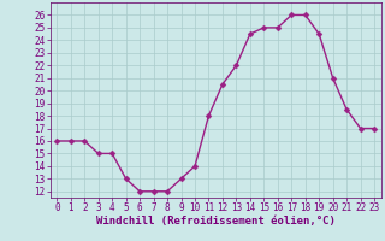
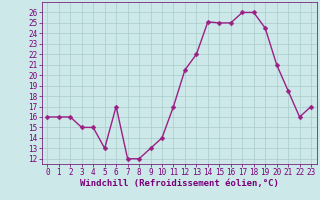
6: 12.0 -> 17.0
11: 18.0 -> 17.0
14: 24.5 -> 25.1
22: 17.0 -> 16.0
